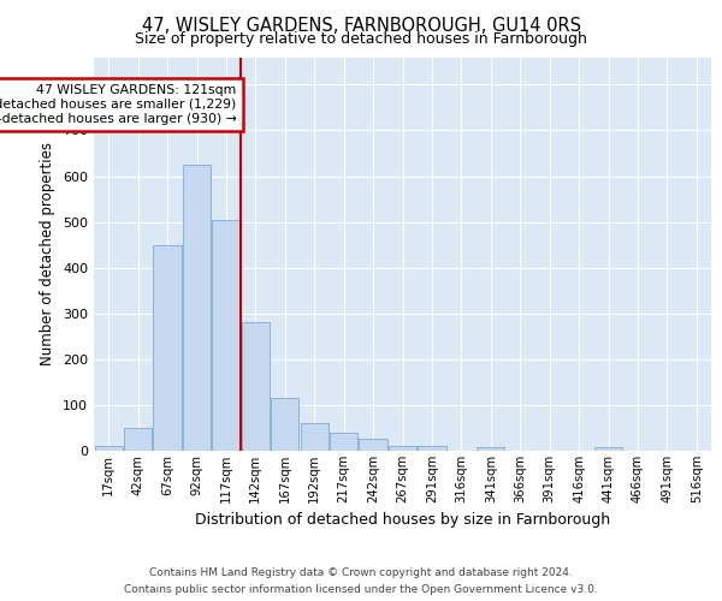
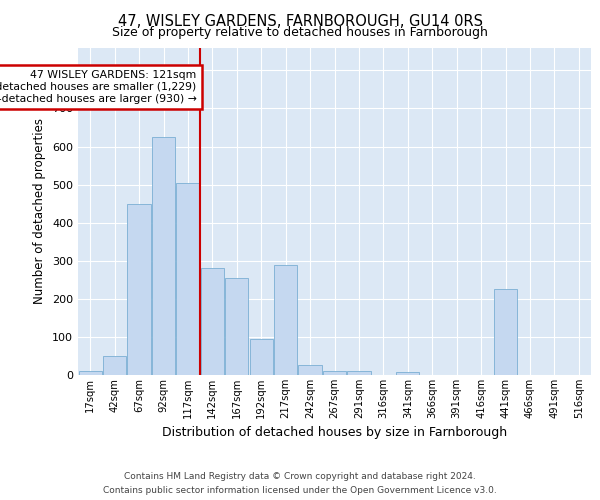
167sqm: 115 -> 255
192sqm: 60 -> 95
217sqm: 40 -> 290
441sqm: 8 -> 225
